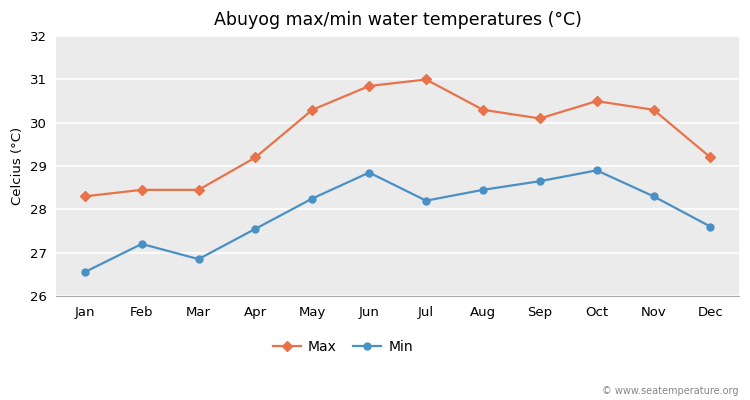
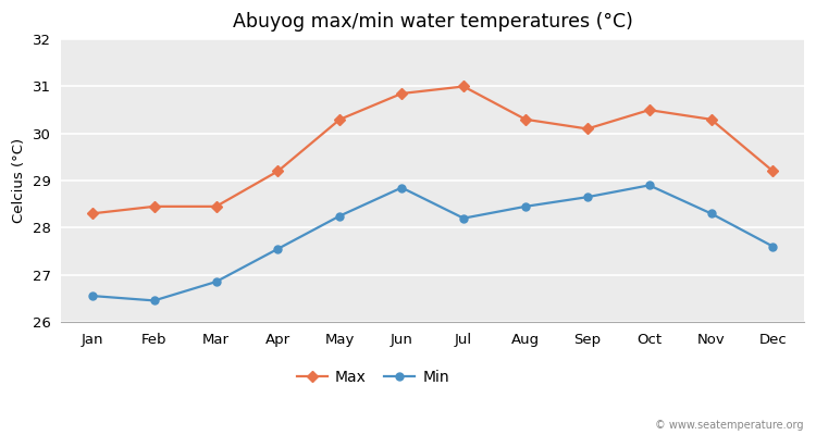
Min/Feb: 27.20 -> 26.45
